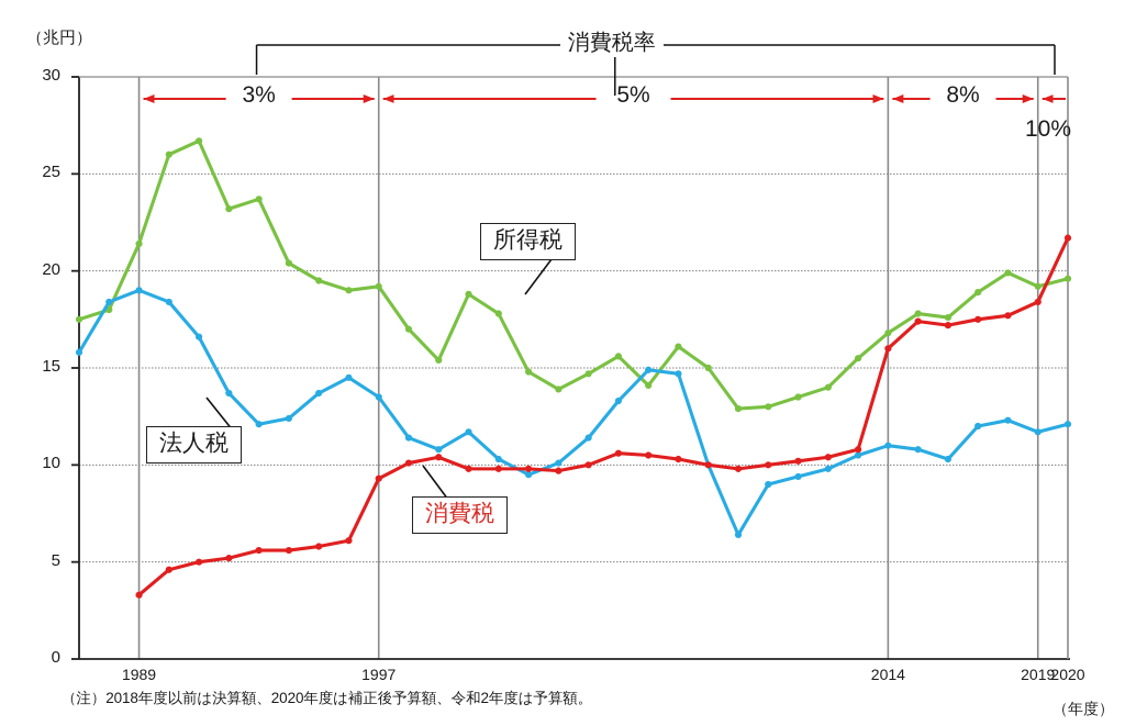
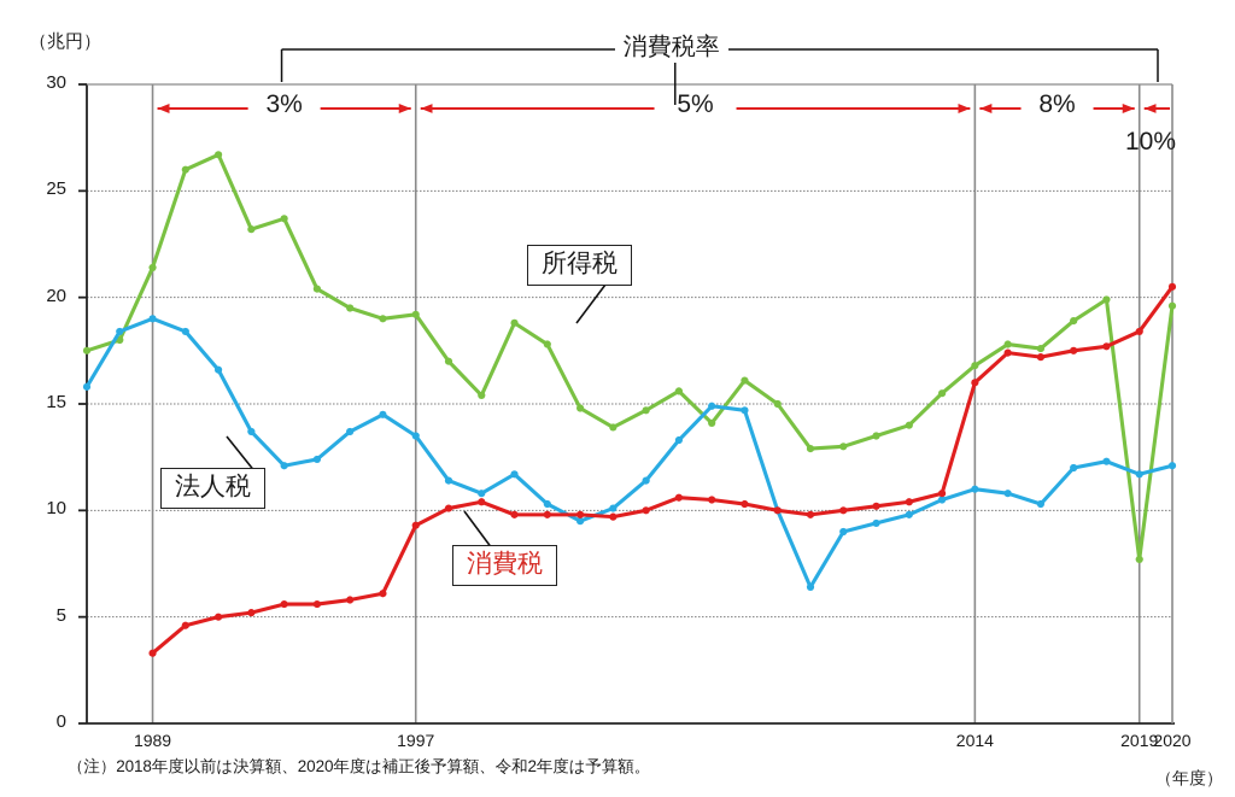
所得税/2019: 19.2 -> 7.7
消費税/2020: 21.7 -> 20.5
